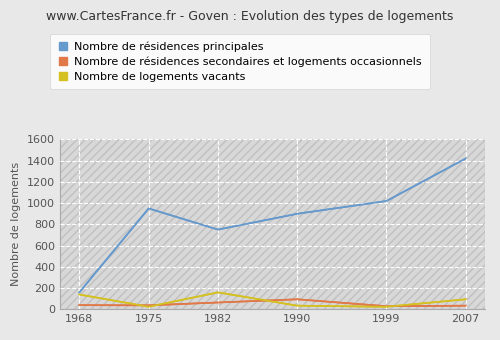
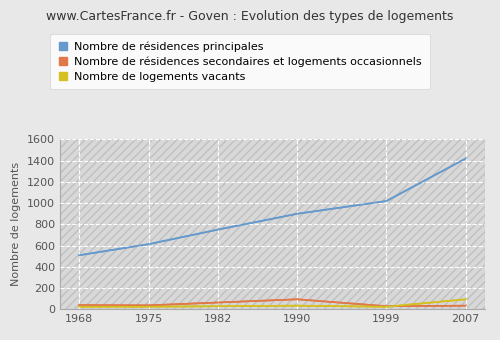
Nombre de résidences principales/1968: 160 -> 510
Nombre de logements vacants/1968: 140 -> 20
Nombre de résidences principales/1975: 950 -> 610
Nombre de logements vacants/1982: 160 -> 30
